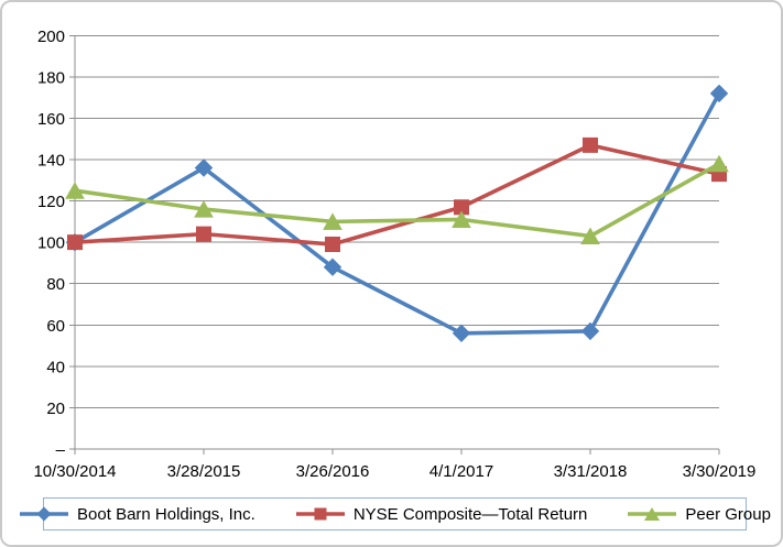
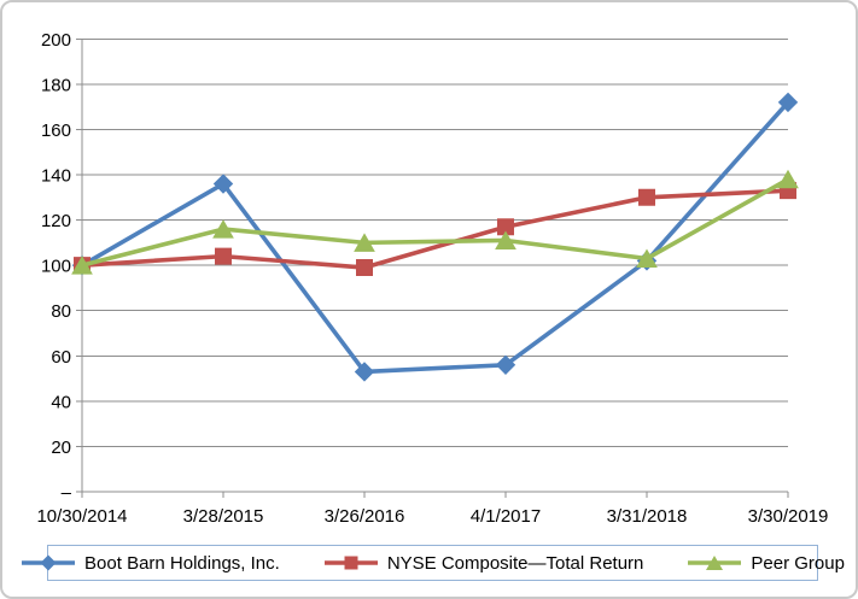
Peer Group/10/30/2014: 125 -> 100
Boot Barn Holdings, Inc./3/26/2016: 88 -> 53
Boot Barn Holdings, Inc./3/31/2018: 57 -> 102
NYSE Composite—Total Return/3/31/2018: 147 -> 130
